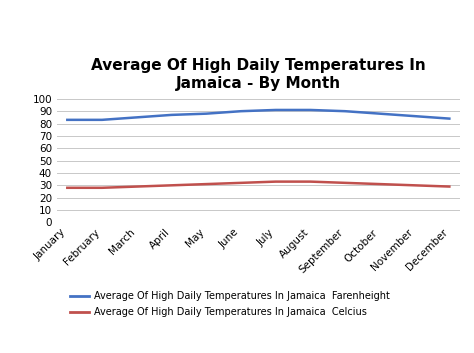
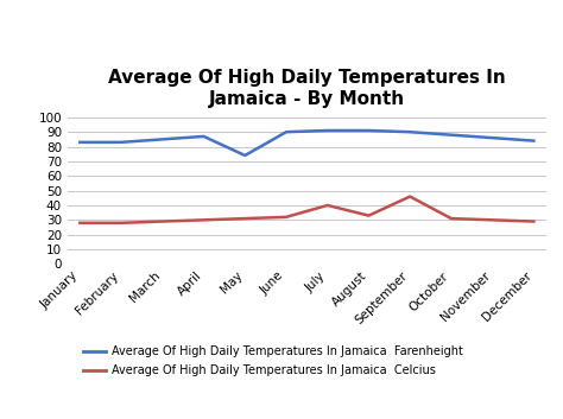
Average Of High Daily Temperatures In Jamaica Farenheight/May: 88 -> 74
Average Of High Daily Temperatures In Jamaica Celcius/July: 33 -> 40
Average Of High Daily Temperatures In Jamaica Celcius/September: 32 -> 46
